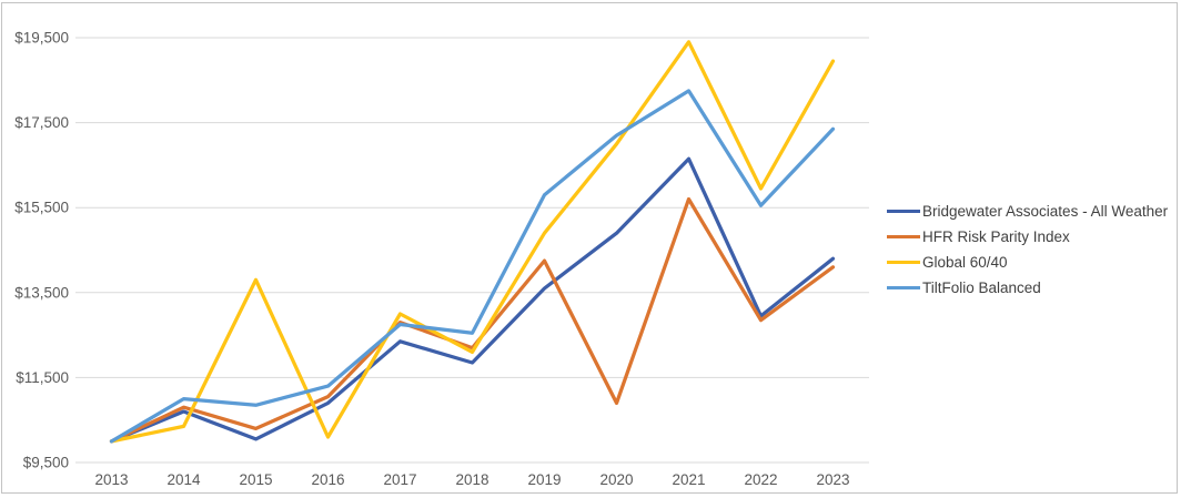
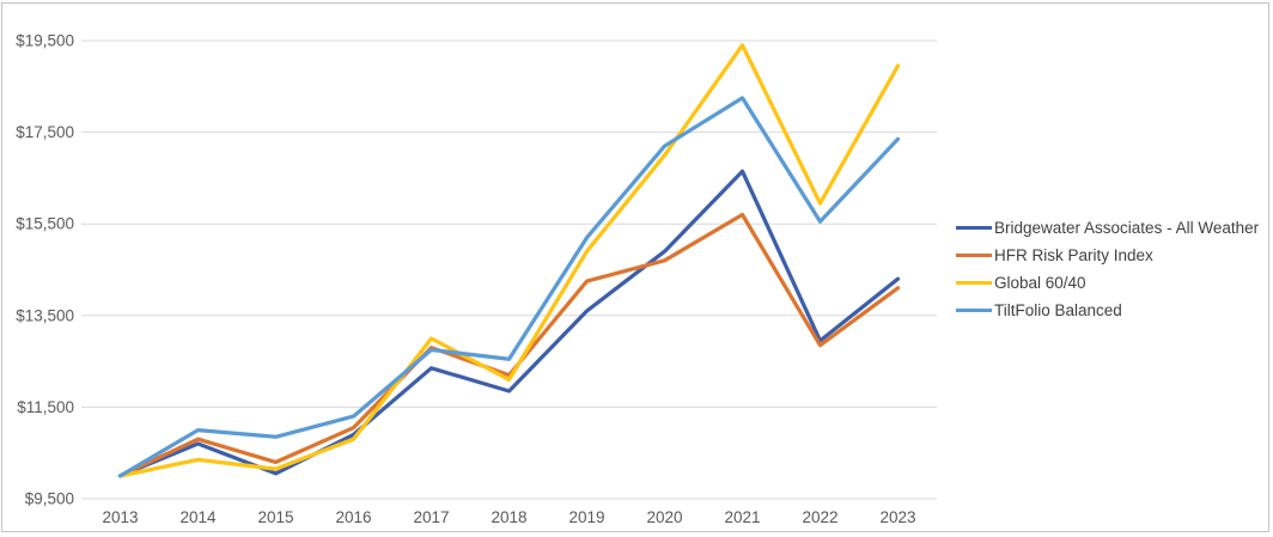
Global 60/40/2015: $13800 -> $10200
Global 60/40/2016: $10100 -> $10800
TiltFolio Balanced/2019: $15800 -> $15200
HFR Risk Parity Index/2020: $10900 -> $14700
